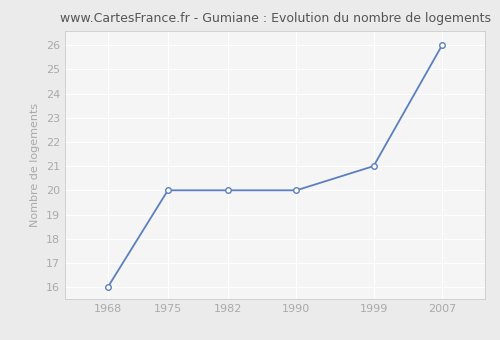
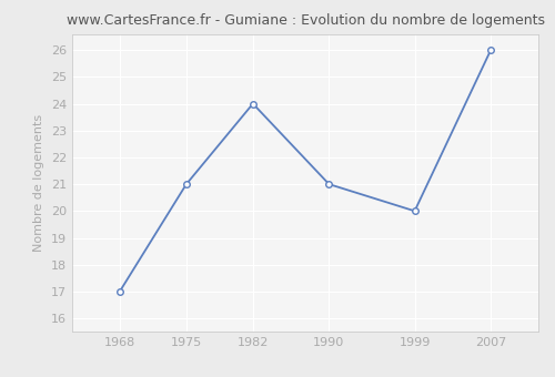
1968: 16 -> 17
1975: 20 -> 21
1982: 20 -> 24
1990: 20 -> 21
1999: 21 -> 20
